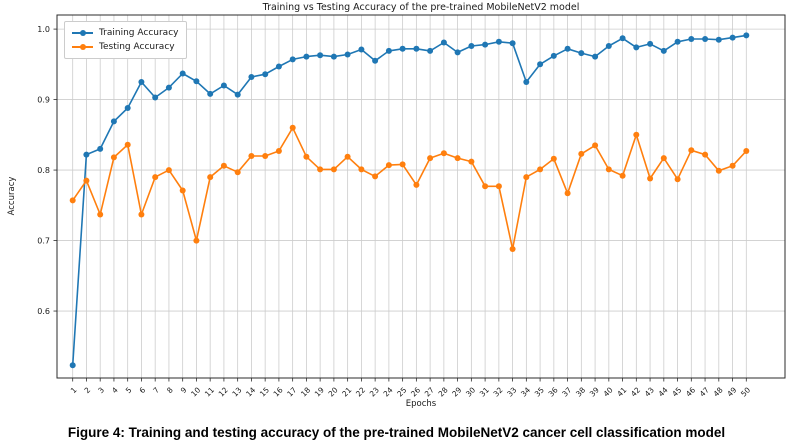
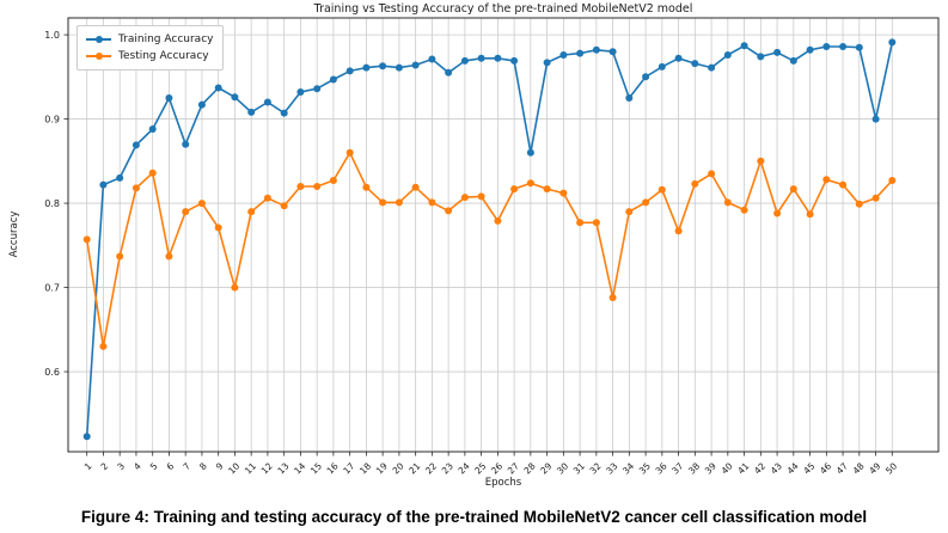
Testing Accuracy/2: 0.79 -> 0.63
Training Accuracy/7: 0.90 -> 0.87
Training Accuracy/28: 0.98 -> 0.86
Training Accuracy/49: 0.99 -> 0.90
